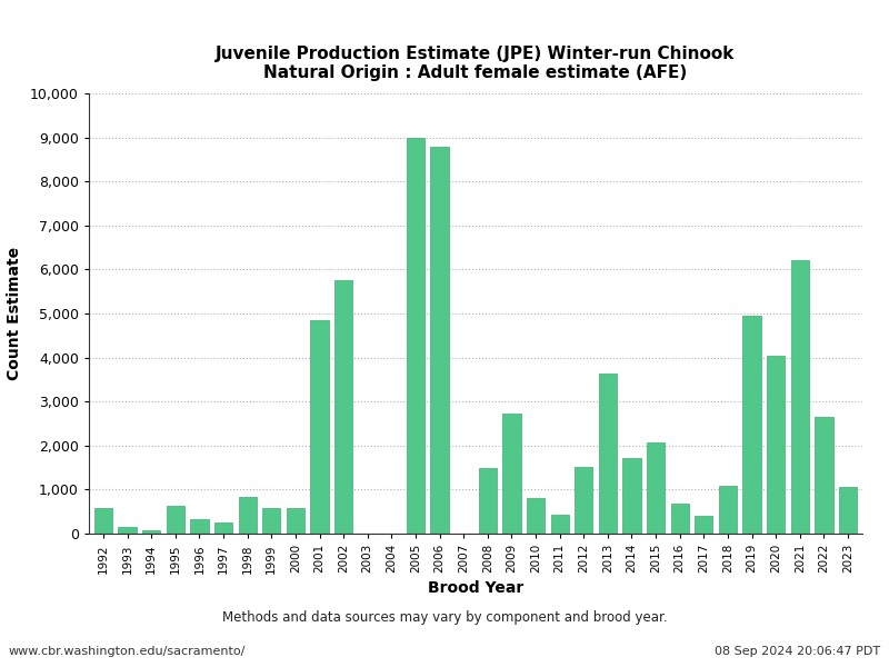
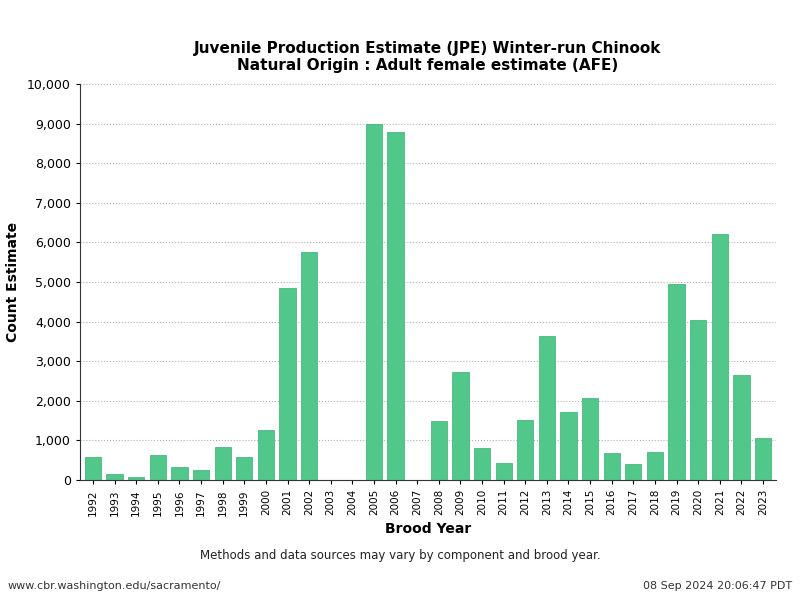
2000: 580 -> 1,250
2018: 1,080 -> 700
